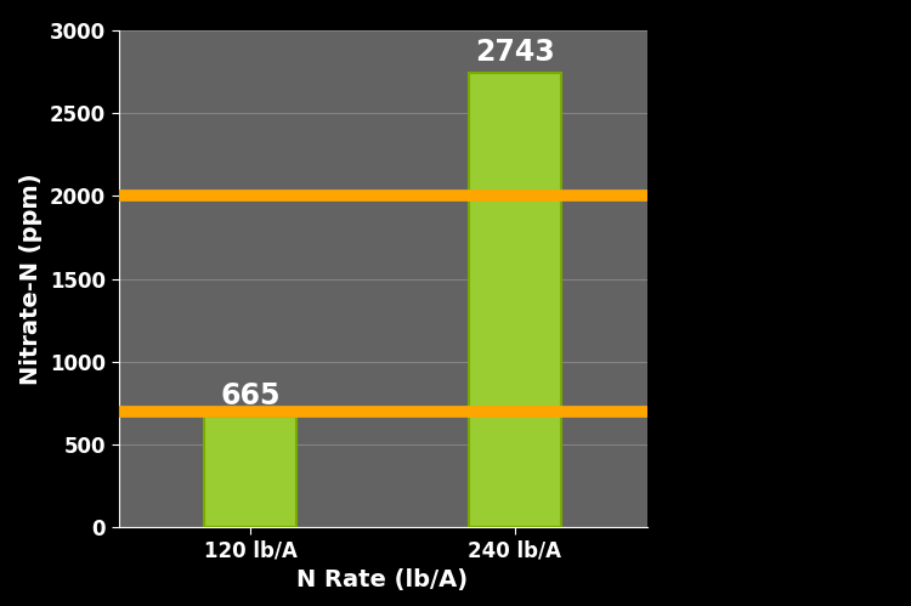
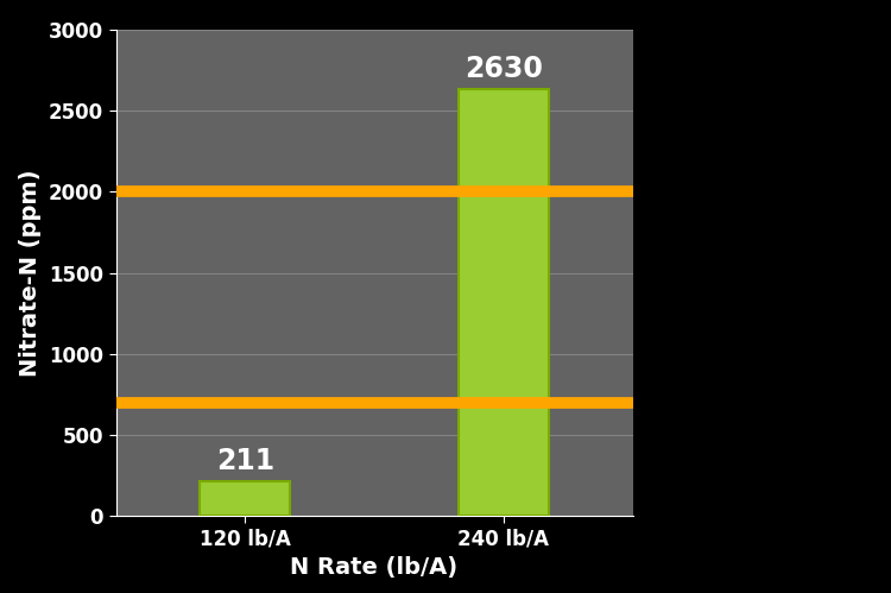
120 lb/A: 665 -> 211
240 lb/A: 2743 -> 2630
